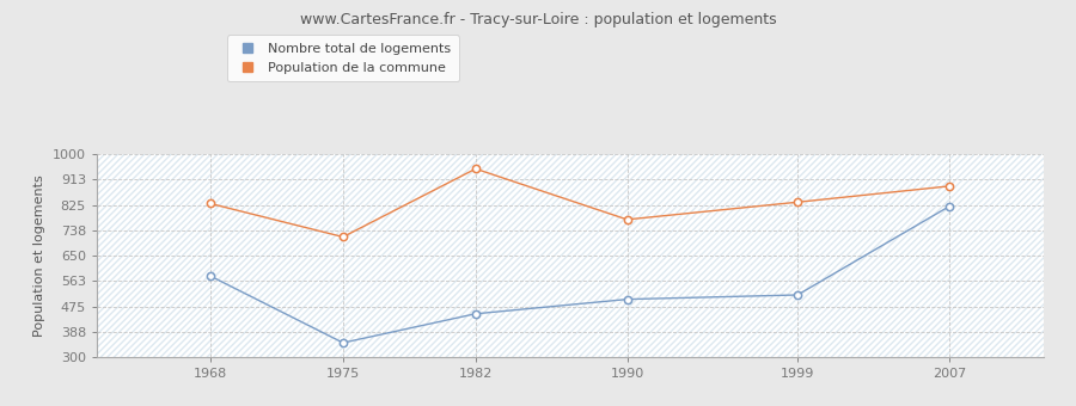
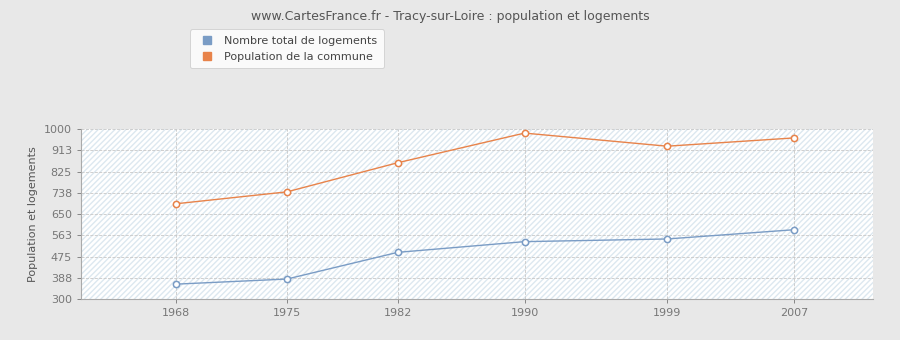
Nombre total de logements/1968: 580 -> 362
Population de la commune/1968: 830 -> 693
Nombre total de logements/1975: 350 -> 383
Population de la commune/1975: 715 -> 742
Nombre total de logements/1982: 450 -> 493
Population de la commune/1982: 950 -> 862
Nombre total de logements/1990: 500 -> 537
Population de la commune/1990: 775 -> 984
Nombre total de logements/1999: 515 -> 548
Population de la commune/1999: 835 -> 930
Nombre total de logements/2007: 820 -> 586
Population de la commune/2007: 890 -> 964
